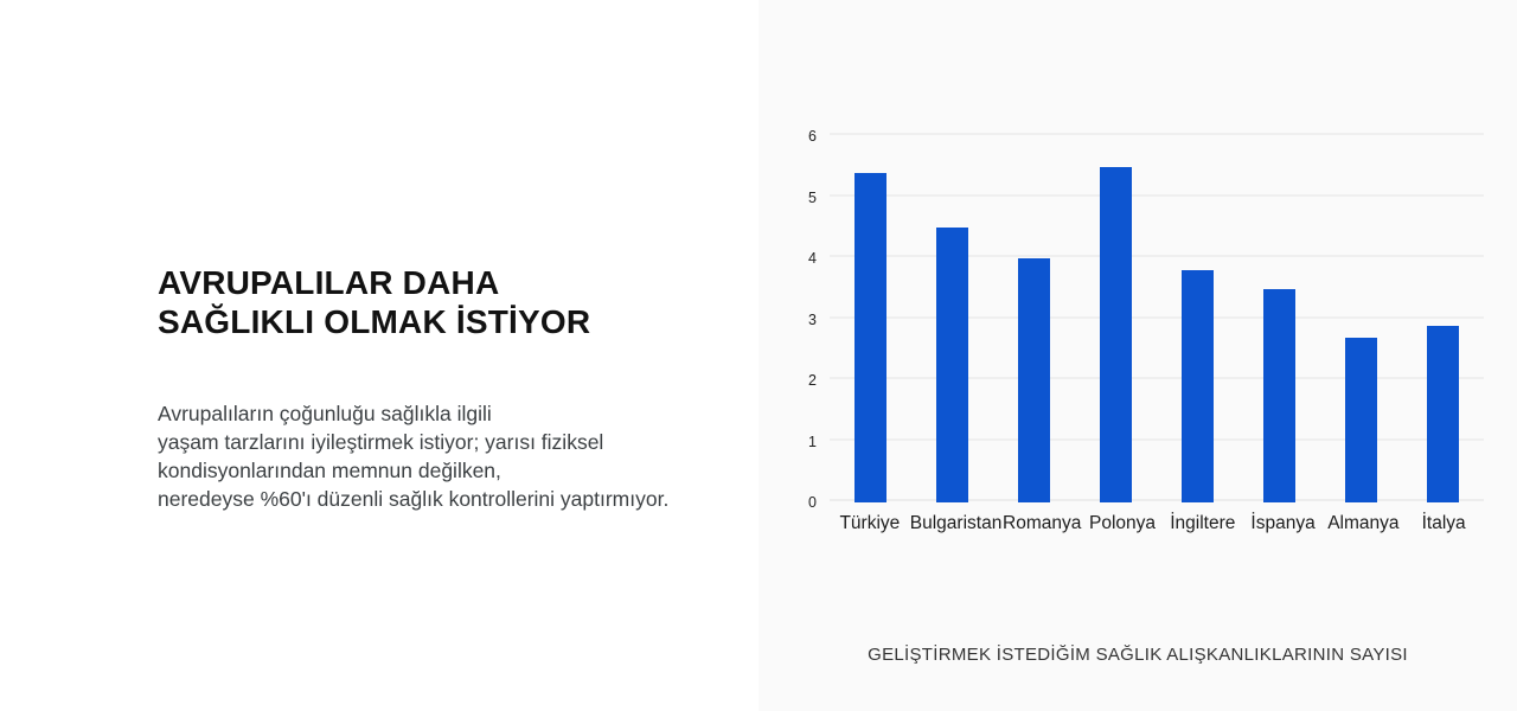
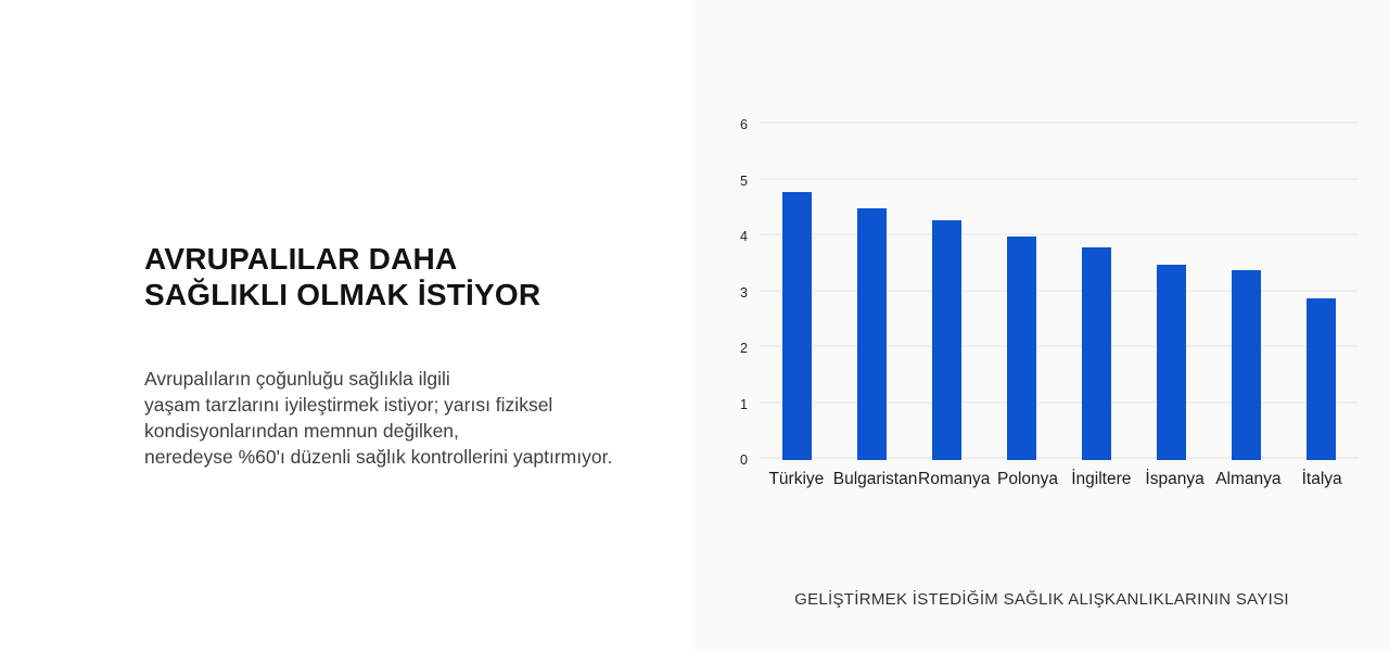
Türkiye: 5.4 -> 4.8
Romanya: 4.0 -> 4.3
Polonya: 5.5 -> 4.0
Almanya: 2.7 -> 3.4
